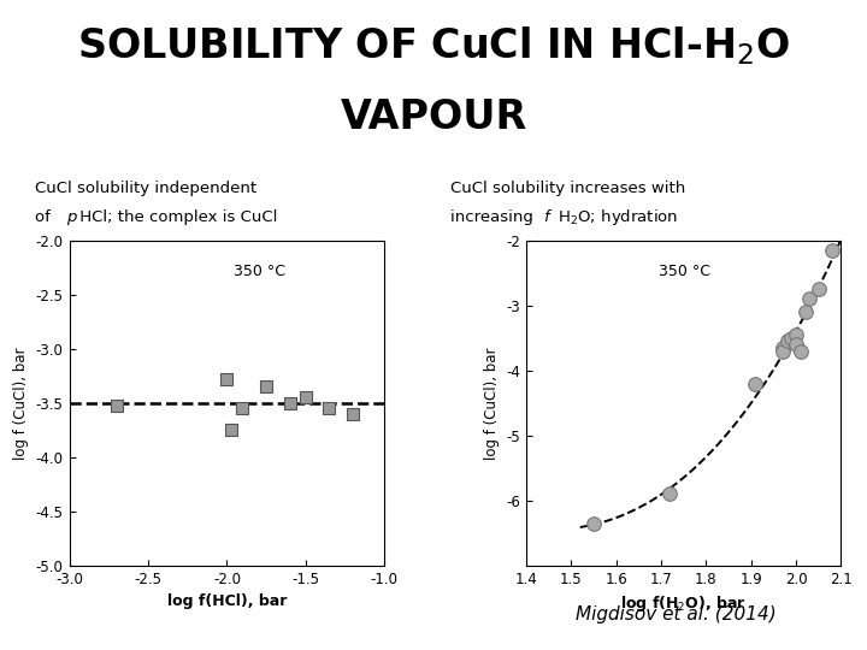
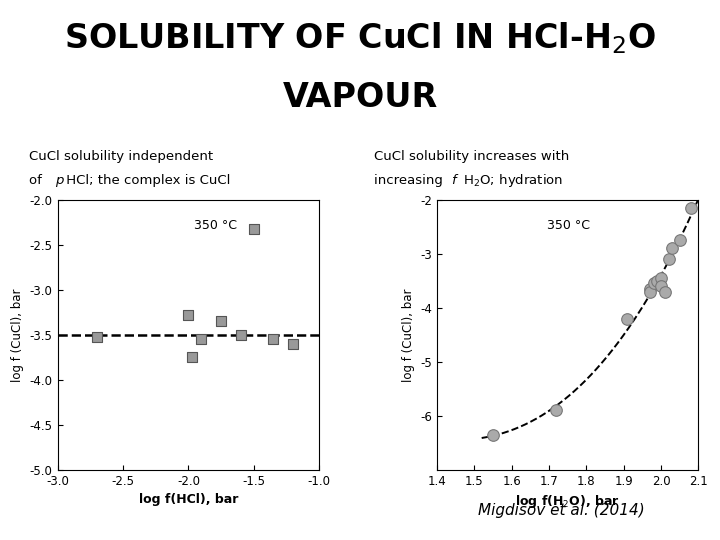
-1.5: -3.45 -> -2.32
